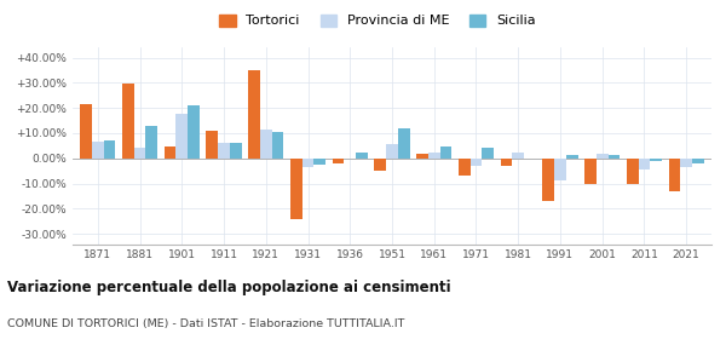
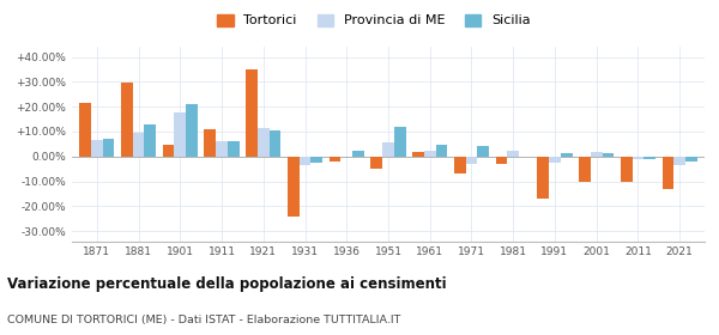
Provincia di ME/1881: 4.0% -> 9.5%
Provincia di ME/1991: -8.5% -> -2.5%
Provincia di ME/2011: -4.5% -> -1.0%
